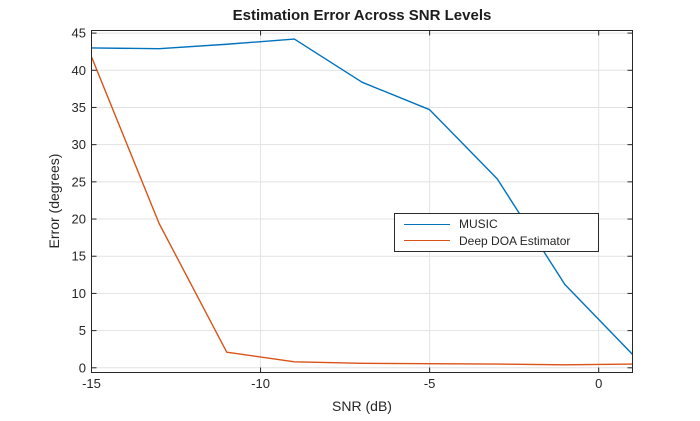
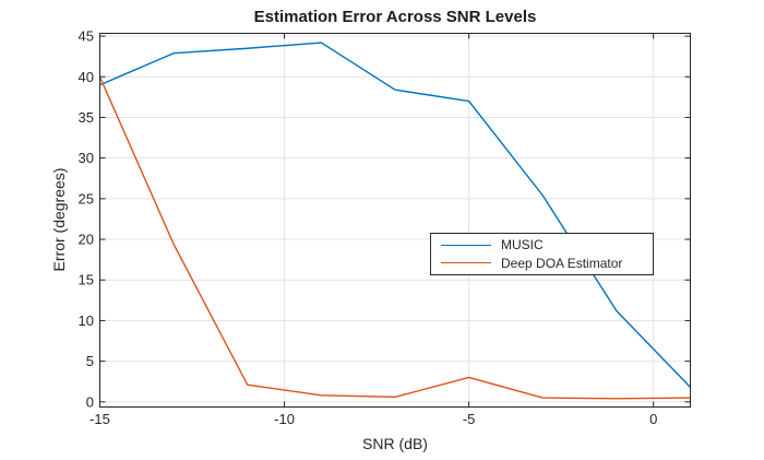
MUSIC/-15: 43 -> 39
Deep DOA Estimator/-15: 42 -> 40
MUSIC/-5: 35 -> 37
Deep DOA Estimator/-5: 1 -> 3
